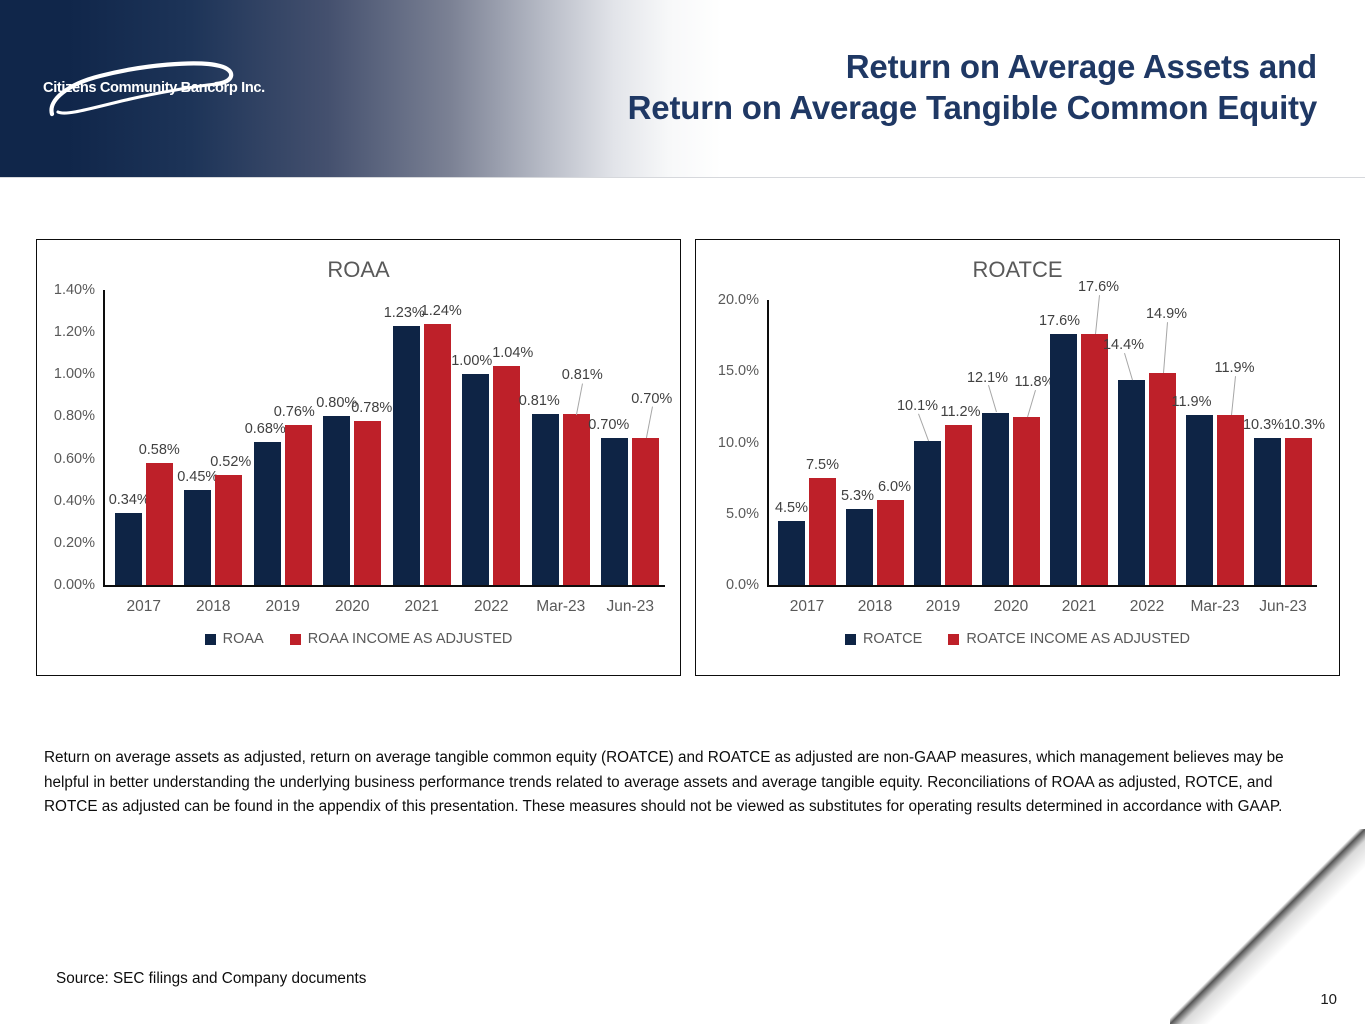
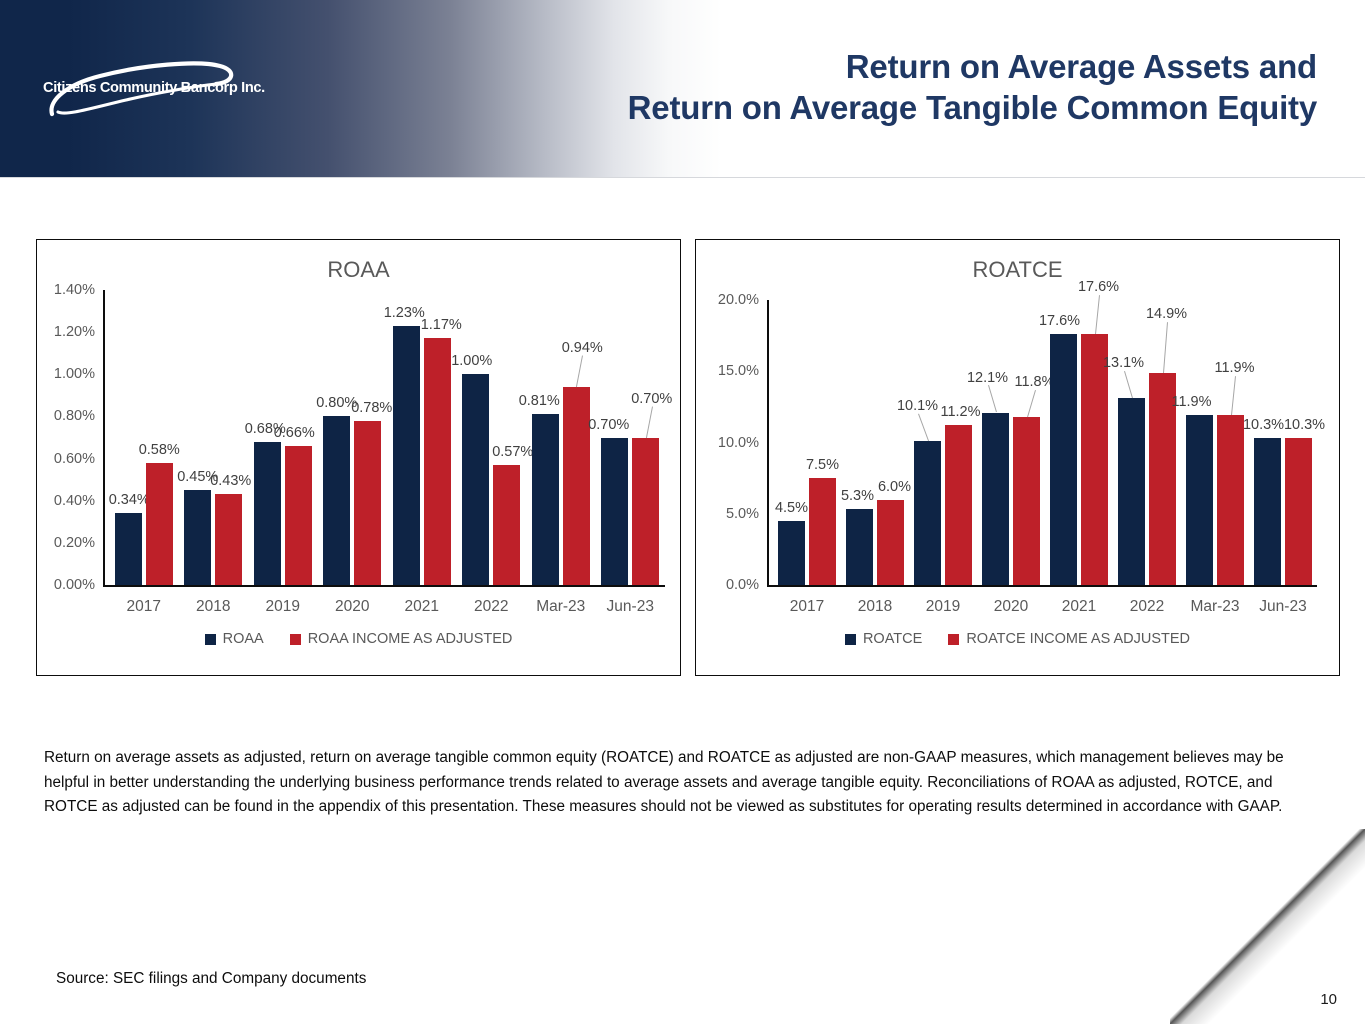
ROAA/ROAA INCOME AS ADJUSTED/2018: 0.52% -> 0.43%
ROAA/ROAA INCOME AS ADJUSTED/2019: 0.76% -> 0.66%
ROAA/ROAA INCOME AS ADJUSTED/2021: 1.24% -> 1.17%
ROAA/ROAA INCOME AS ADJUSTED/2022: 1.04% -> 0.57%
ROAA/ROAA INCOME AS ADJUSTED/Mar-23: 0.81% -> 0.94%
ROATCE/ROATCE/2022: 14.4% -> 13.1%
